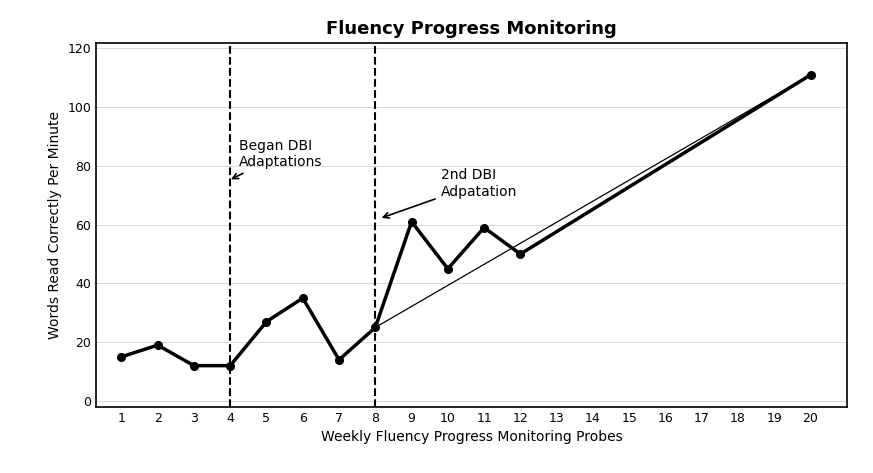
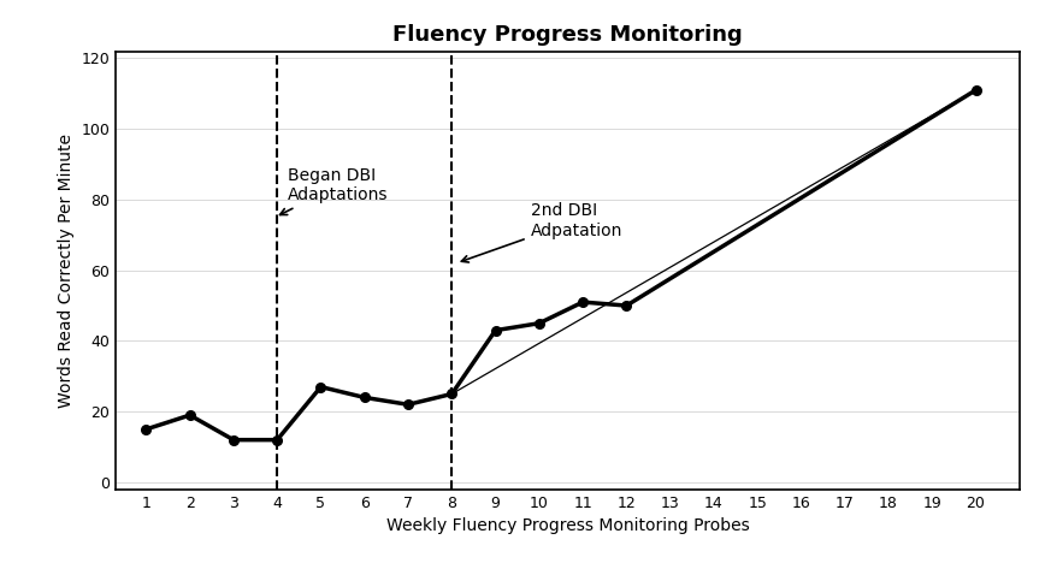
6: 35 -> 24
7: 14 -> 22
9: 61 -> 43
11: 59 -> 51
